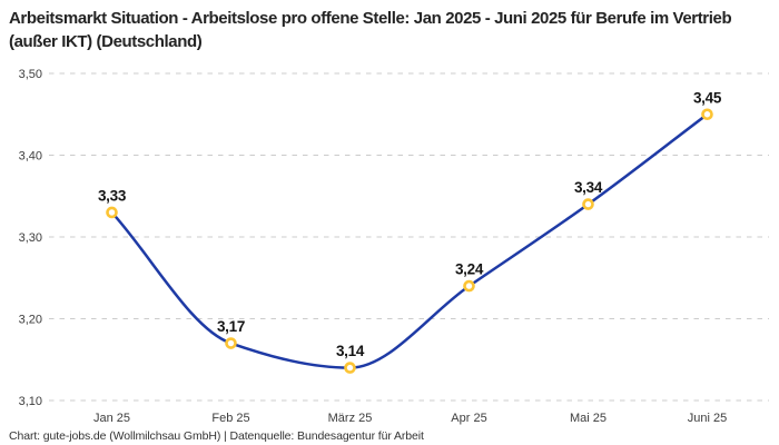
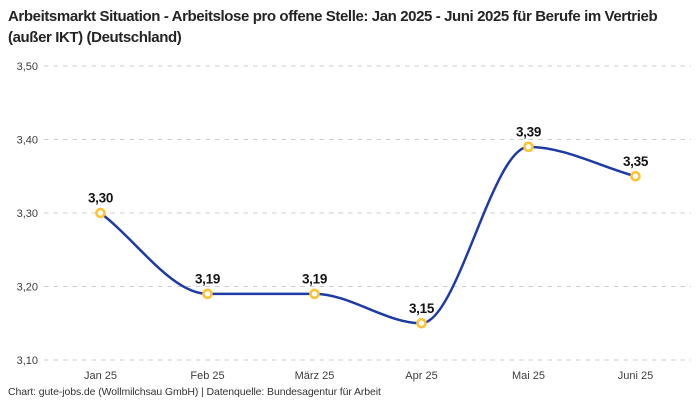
Jan 25: 3,33 -> 3,30
Feb 25: 3,17 -> 3,19
März 25: 3,14 -> 3,19
Apr 25: 3,24 -> 3,15
Mai 25: 3,34 -> 3,39
Juni 25: 3,45 -> 3,35
